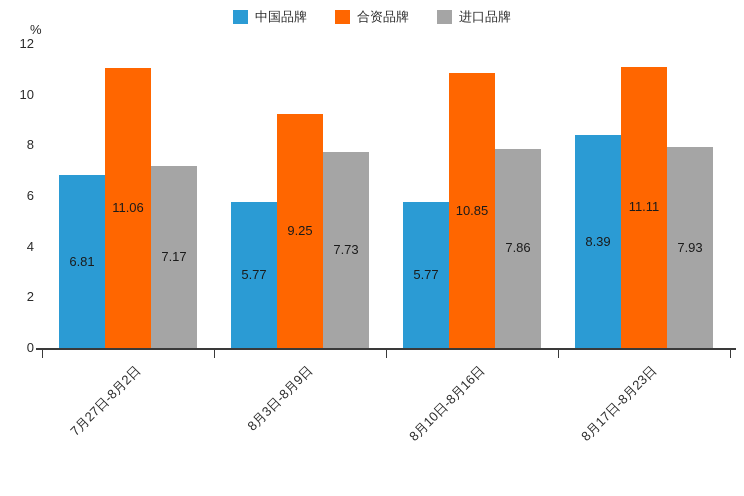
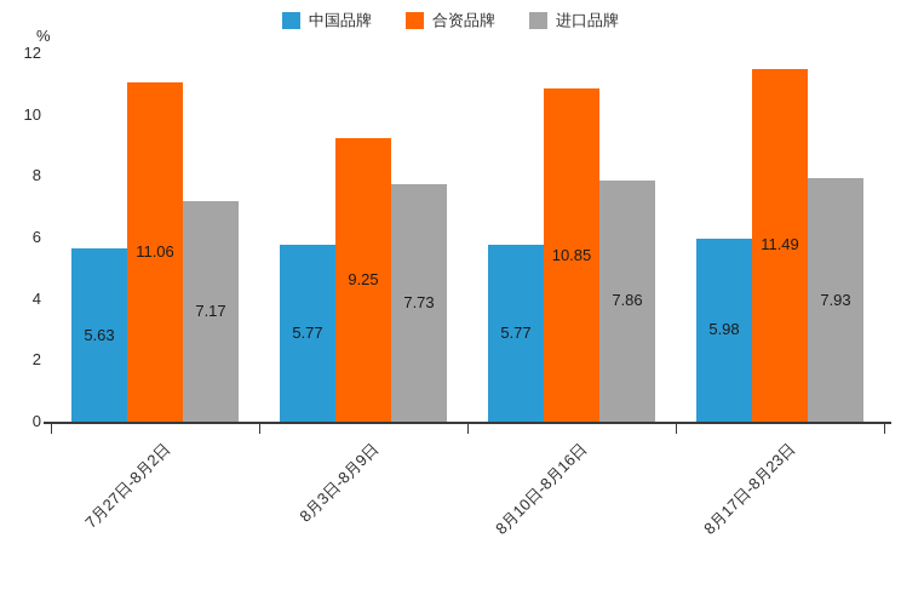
中国品牌/7月27日-8月2日: 6.81 -> 5.63
中国品牌/8月17日-8月23日: 8.39 -> 5.98
合资品牌/8月17日-8月23日: 11.11 -> 11.49
